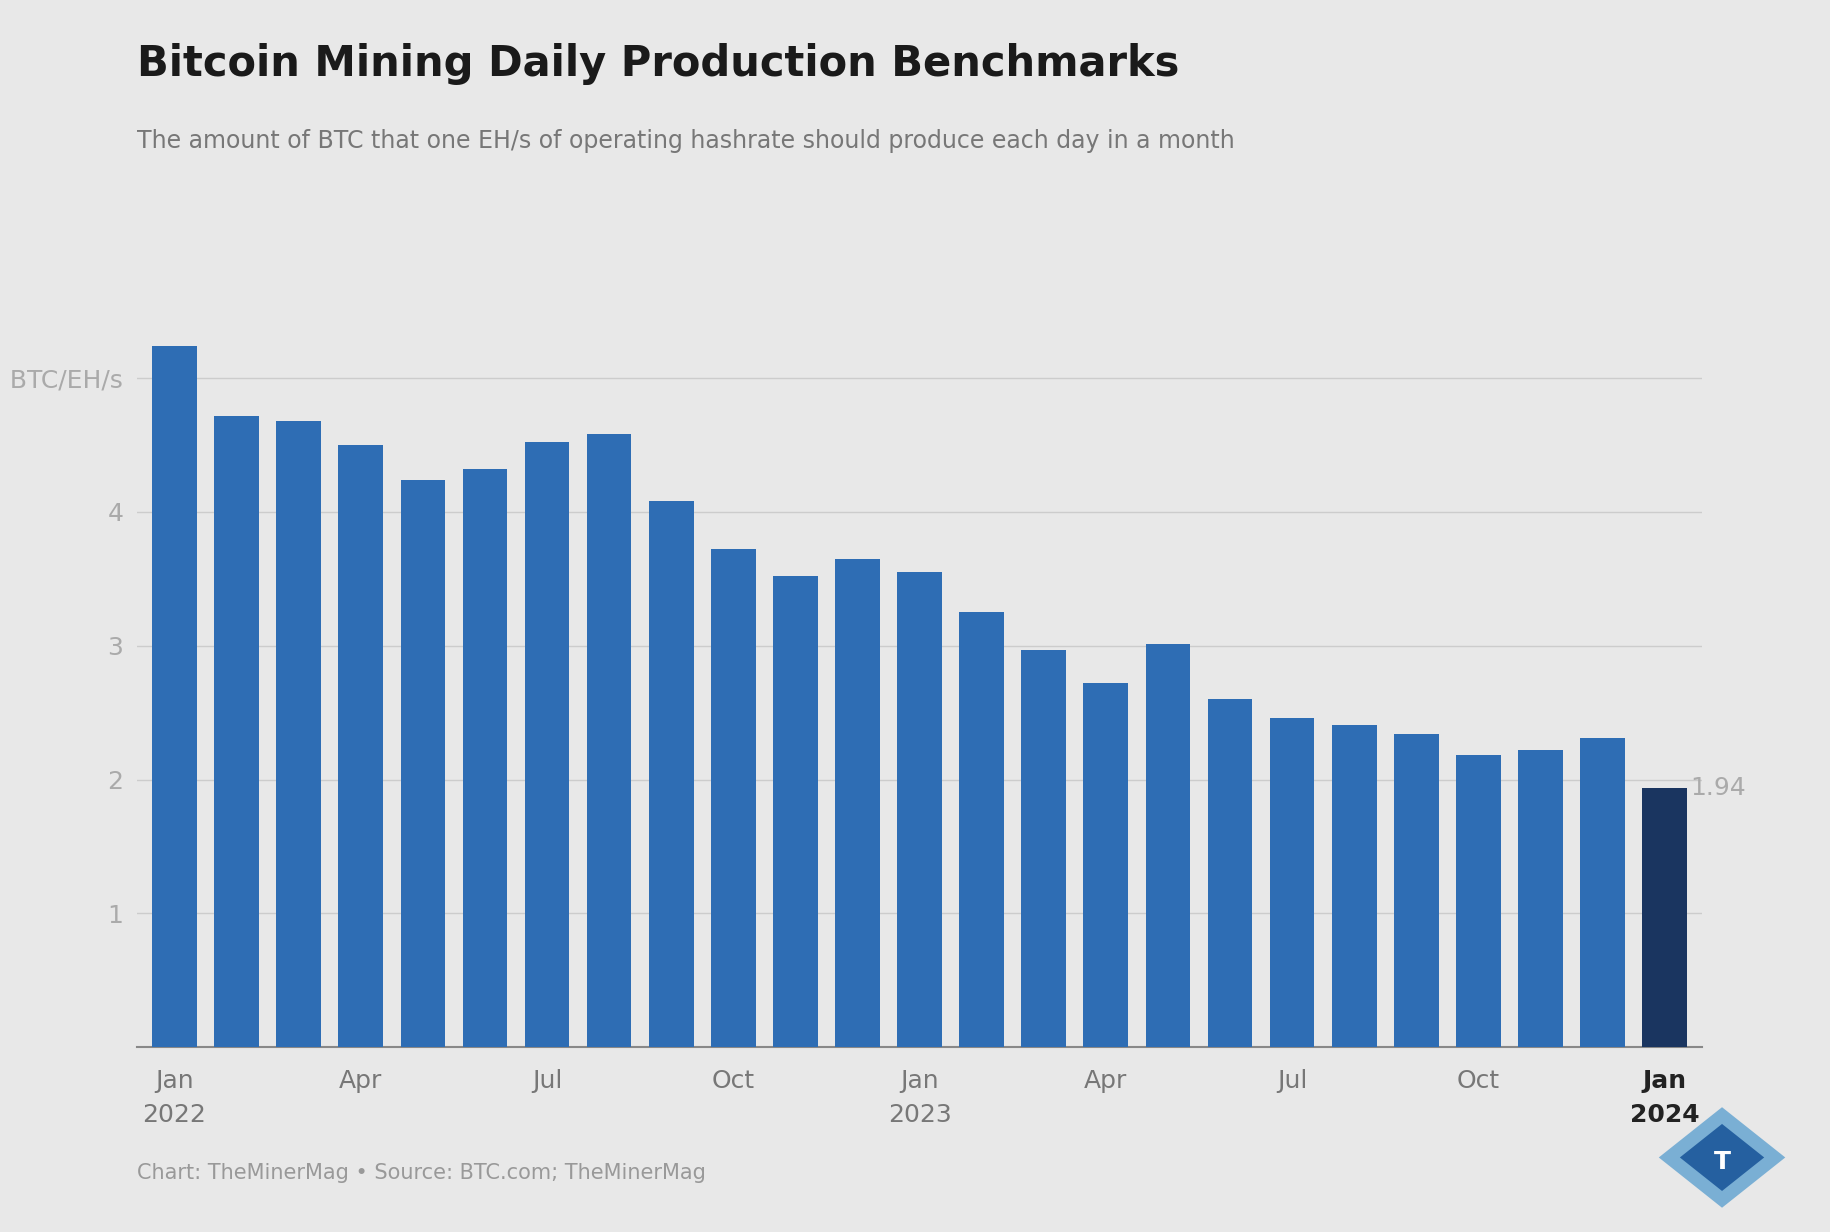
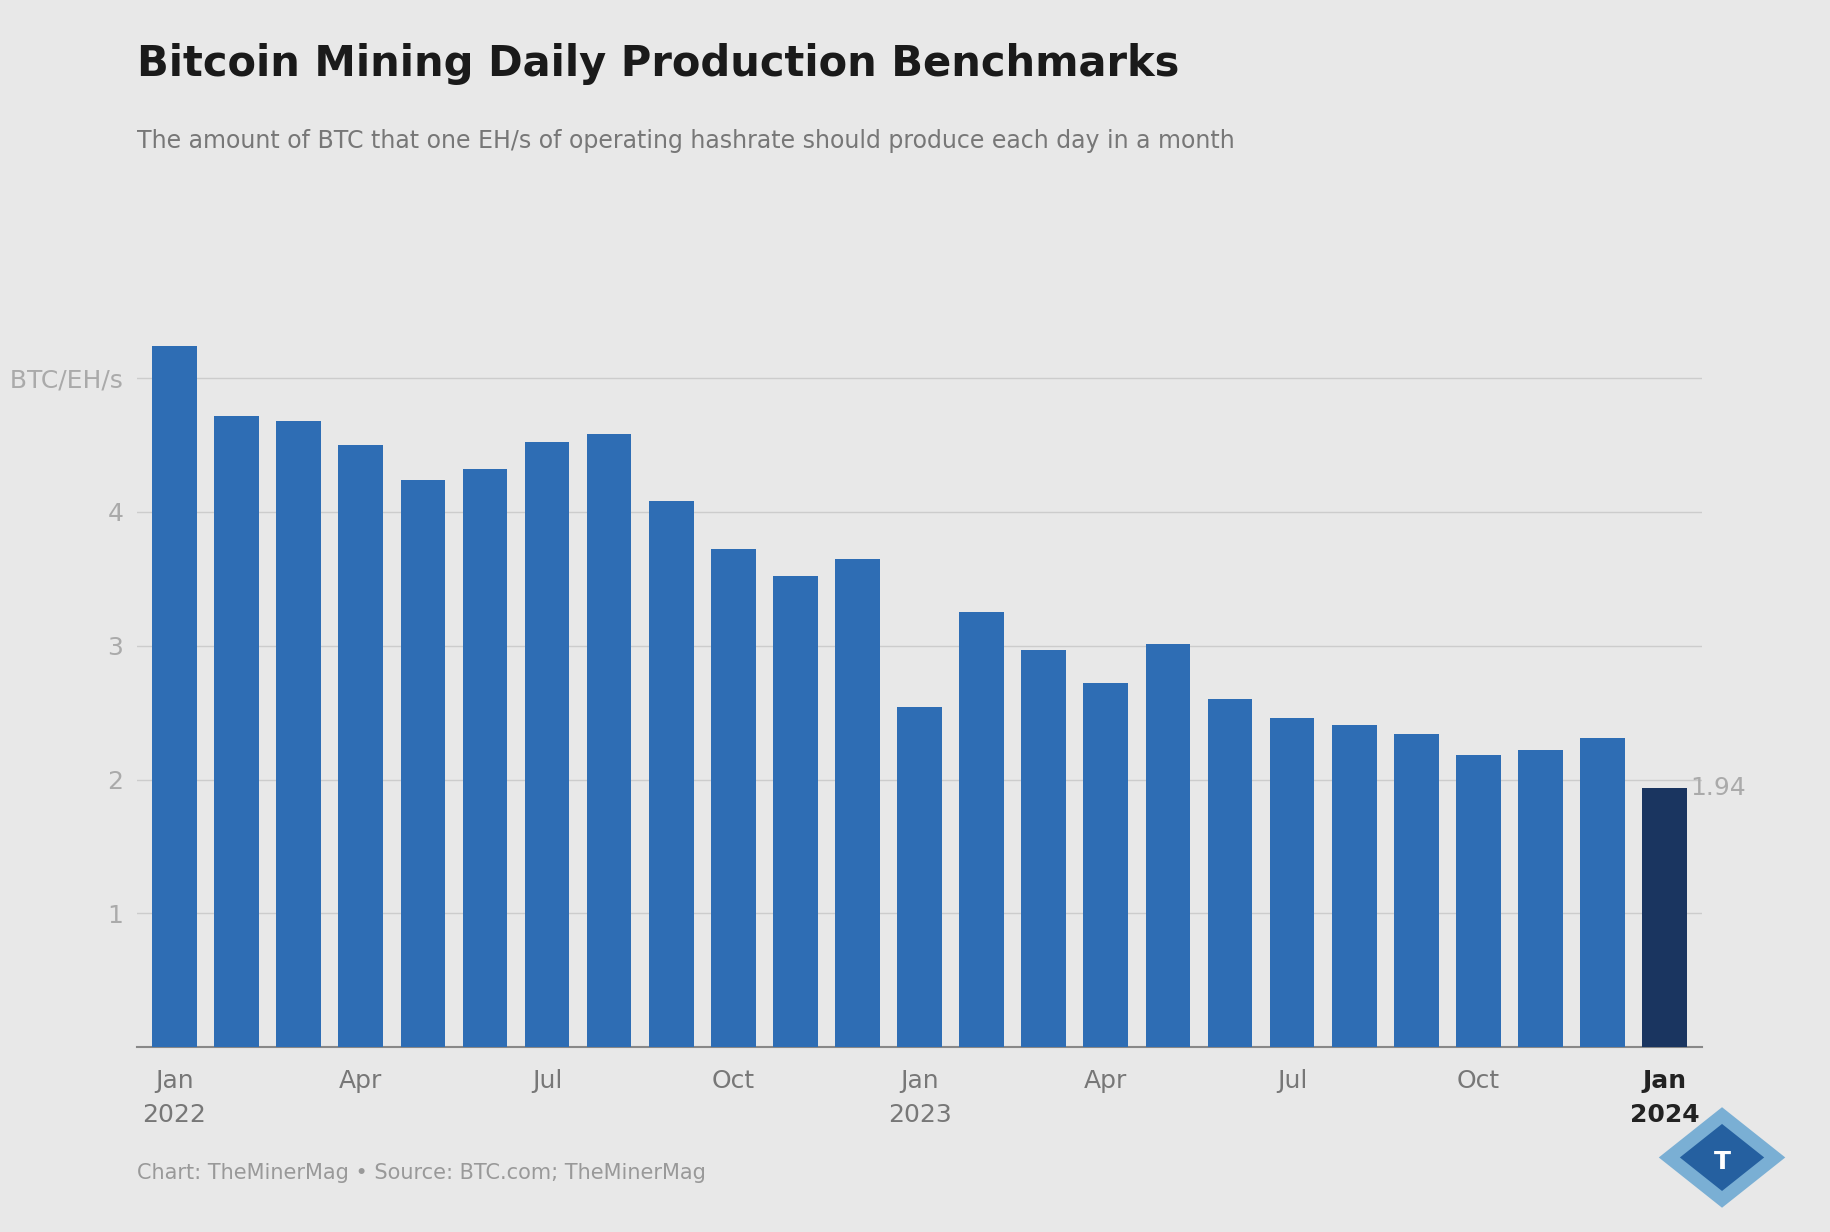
Jan 2023: 3.55 -> 2.54
